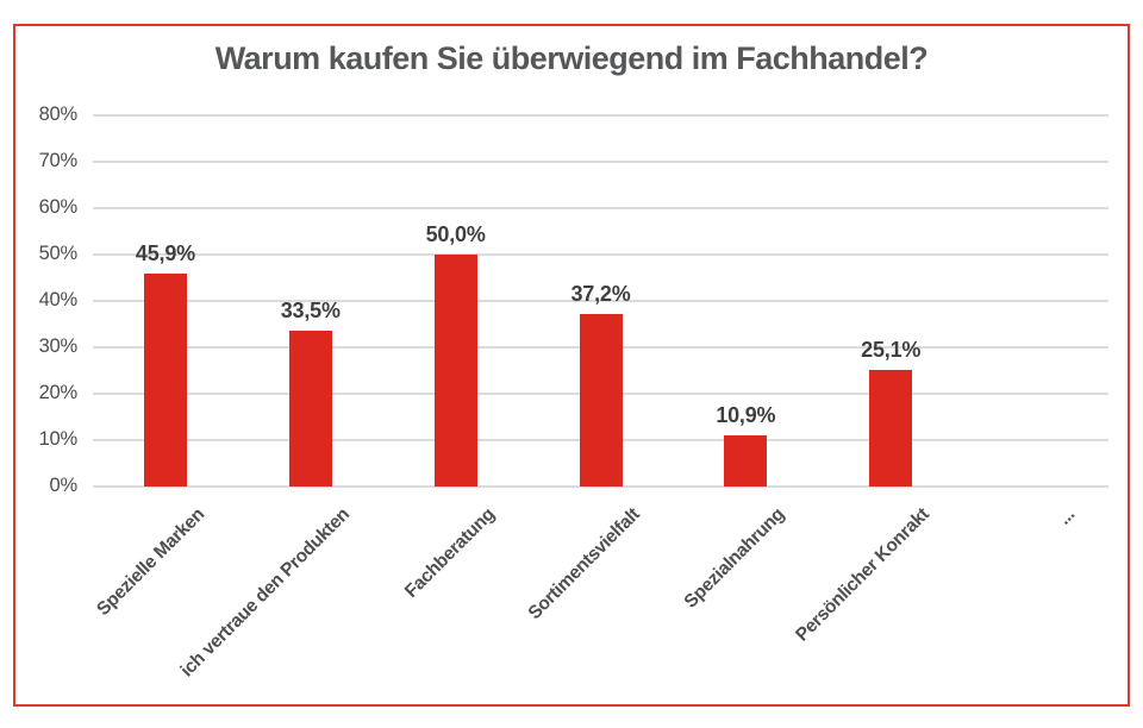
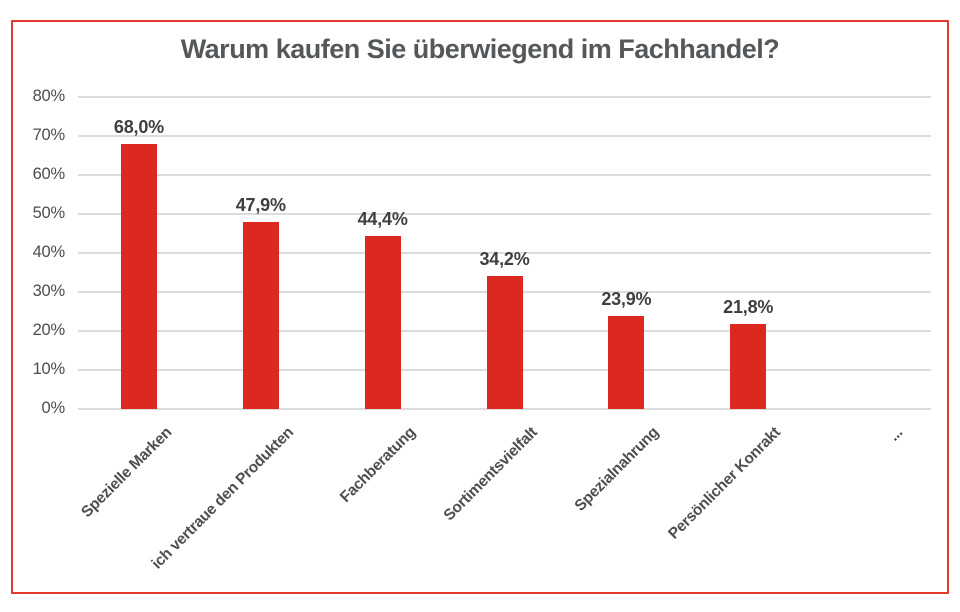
Spezielle Marken: 45,9% -> 68,0%
ich vertraue den Produkten: 33,5% -> 47,9%
Fachberatung: 50,0% -> 44,4%
Sortimentsvielfalt: 37,2% -> 34,2%
Spezialnahrung: 10,9% -> 23,9%
Persönlicher Konrakt: 25,1% -> 21,8%
